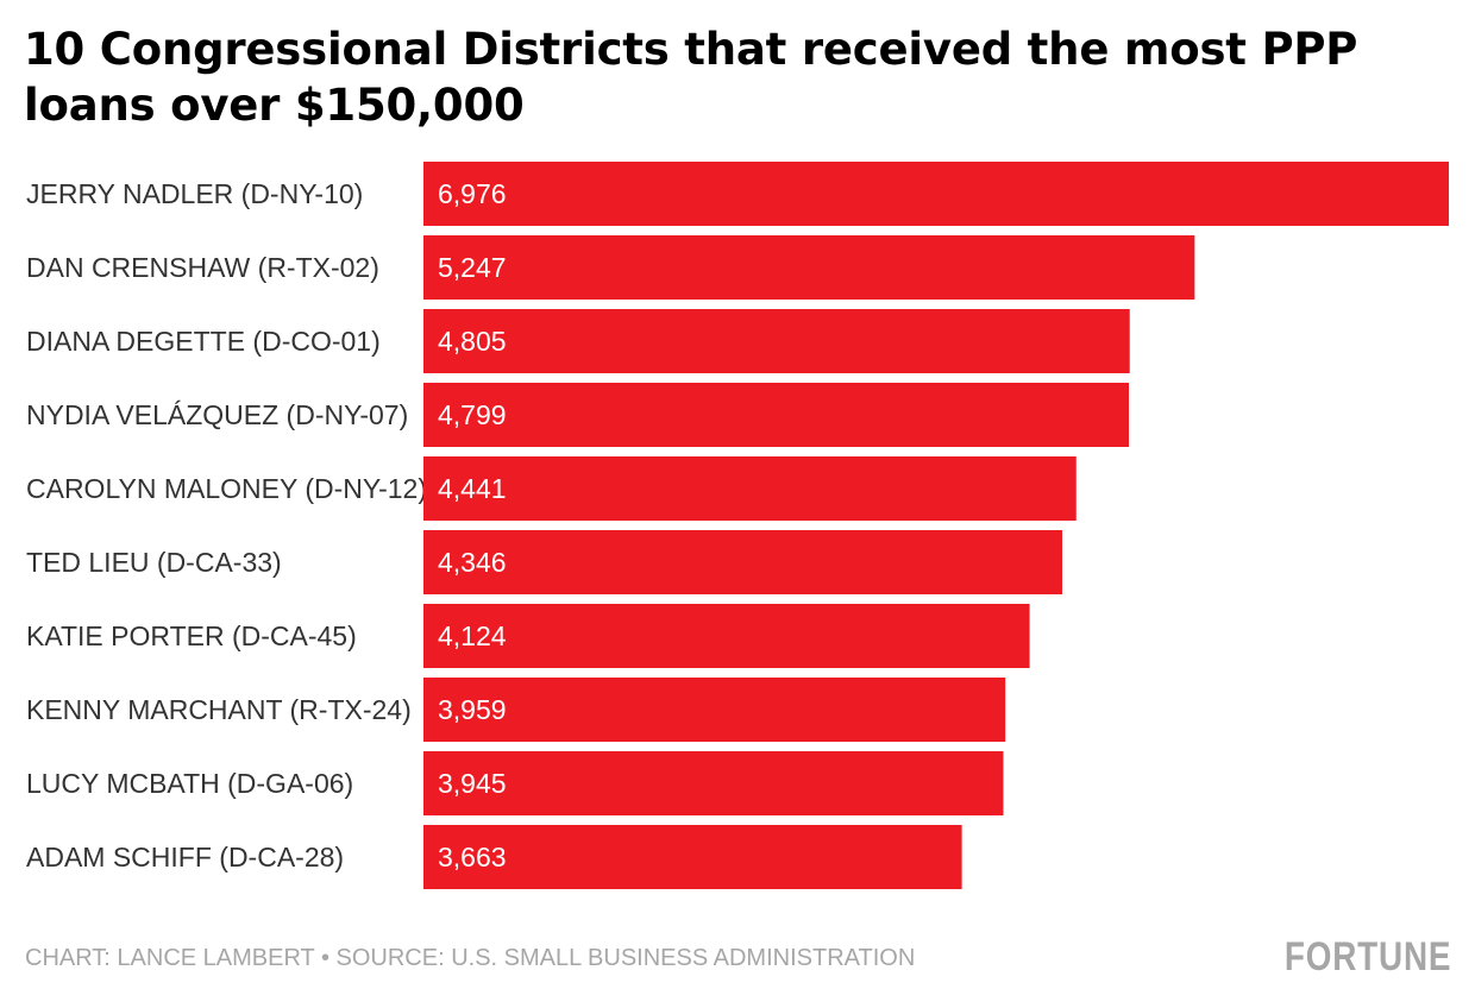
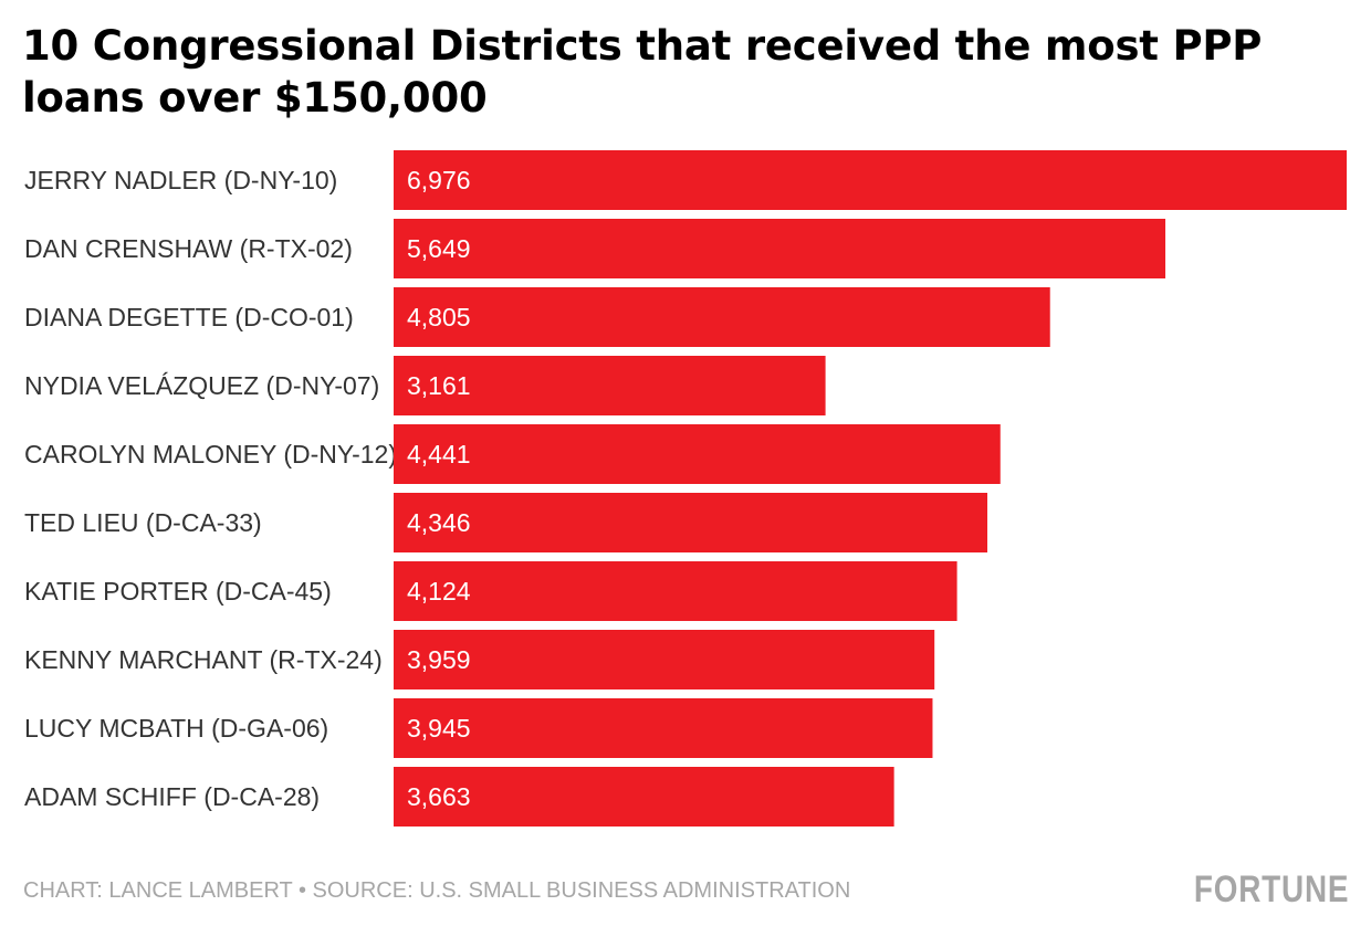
DAN CRENSHAW (R-TX-02): 5,247 -> 5,649
NYDIA VELÁZQUEZ (D-NY-07): 4,799 -> 3,161
